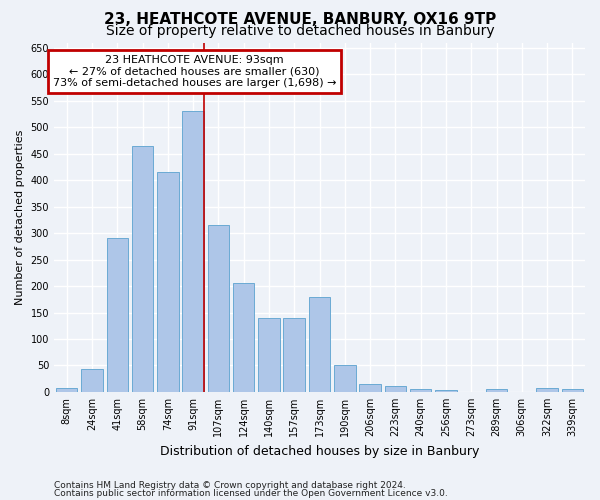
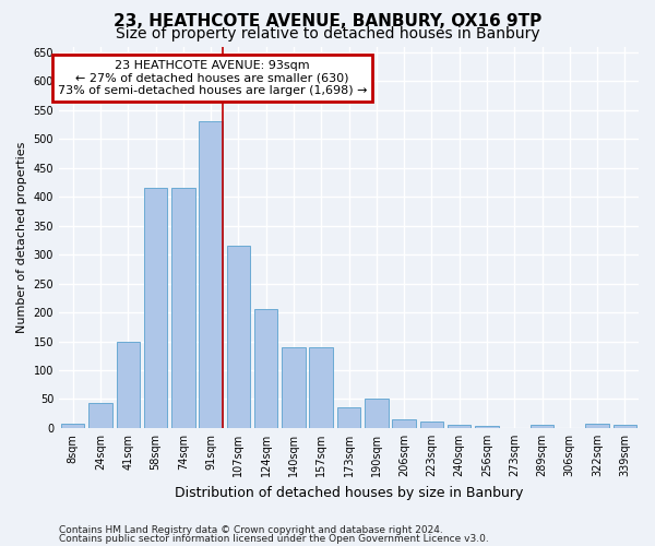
41sqm: 290 -> 150
58sqm: 464 -> 415
173sqm: 180 -> 35
